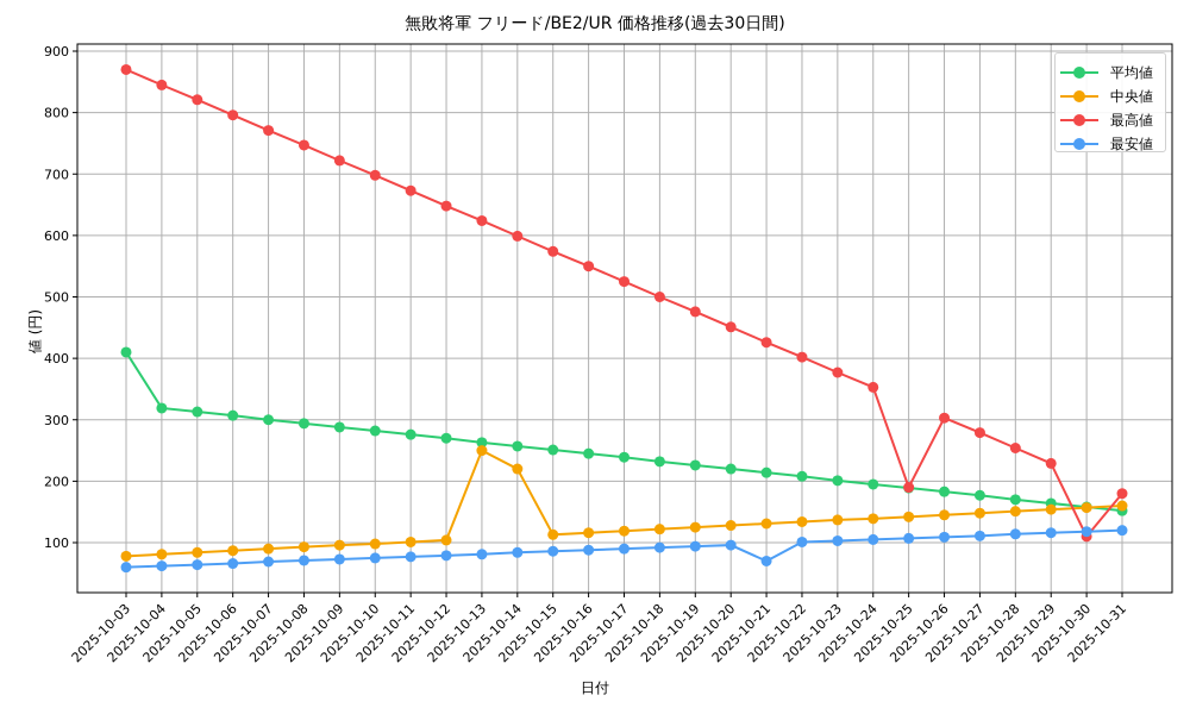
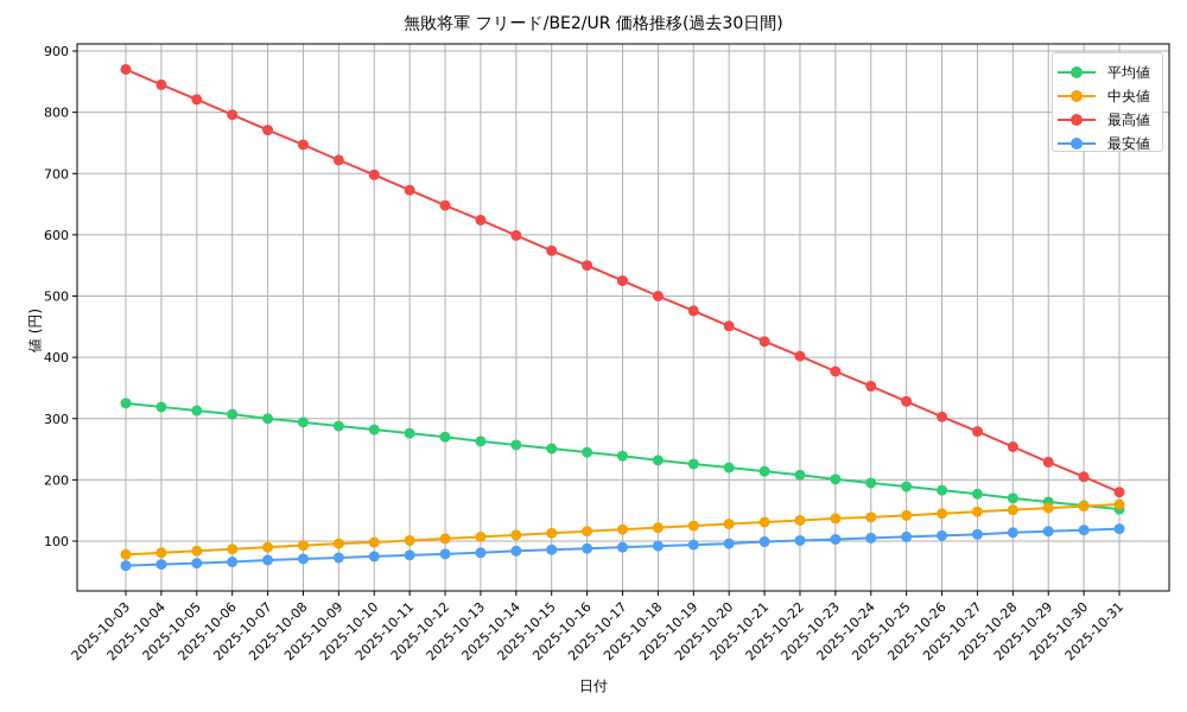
平均値/2025-10-03: 410 -> 320
中央値/2025-10-13: 250 -> 110
中央値/2025-10-14: 220 -> 110
最安値/2025-10-21: 70 -> 100
最高値/2025-10-25: 190 -> 330
最高値/2025-10-30: 110 -> 200
